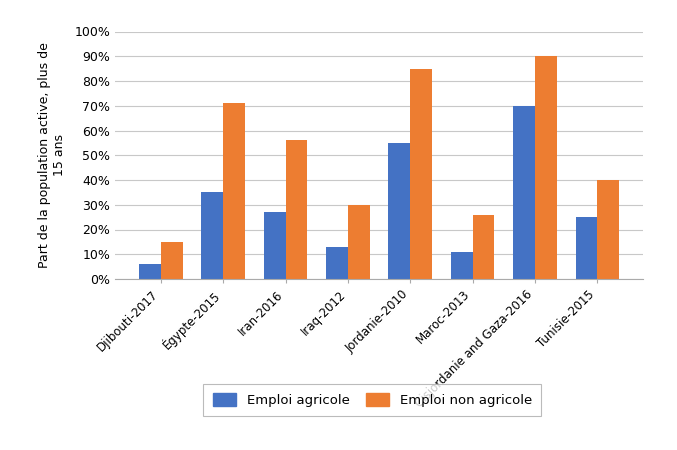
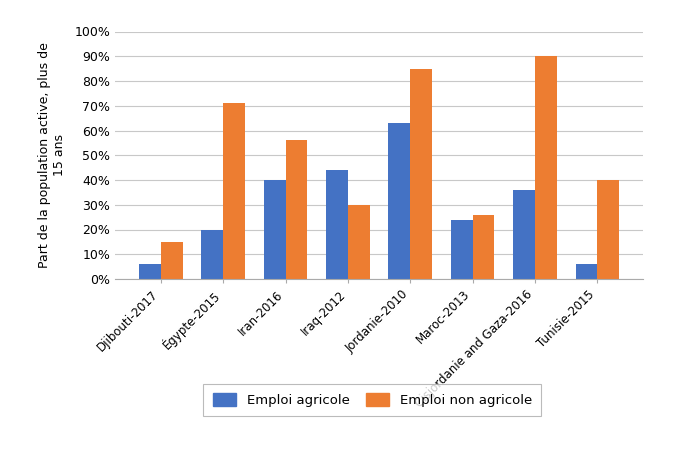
Emploi agricole/Égypte-2015: 35% -> 20%
Emploi agricole/Iran-2016: 27% -> 40%
Emploi agricole/Iraq-2012: 13% -> 44%
Emploi agricole/Jordanie-2010: 55% -> 63%
Emploi agricole/Maroc-2013: 11% -> 24%
Emploi agricole/Cisjordanie and Gaza-2016: 70% -> 36%
Emploi agricole/Tunisie-2015: 25% -> 6%
